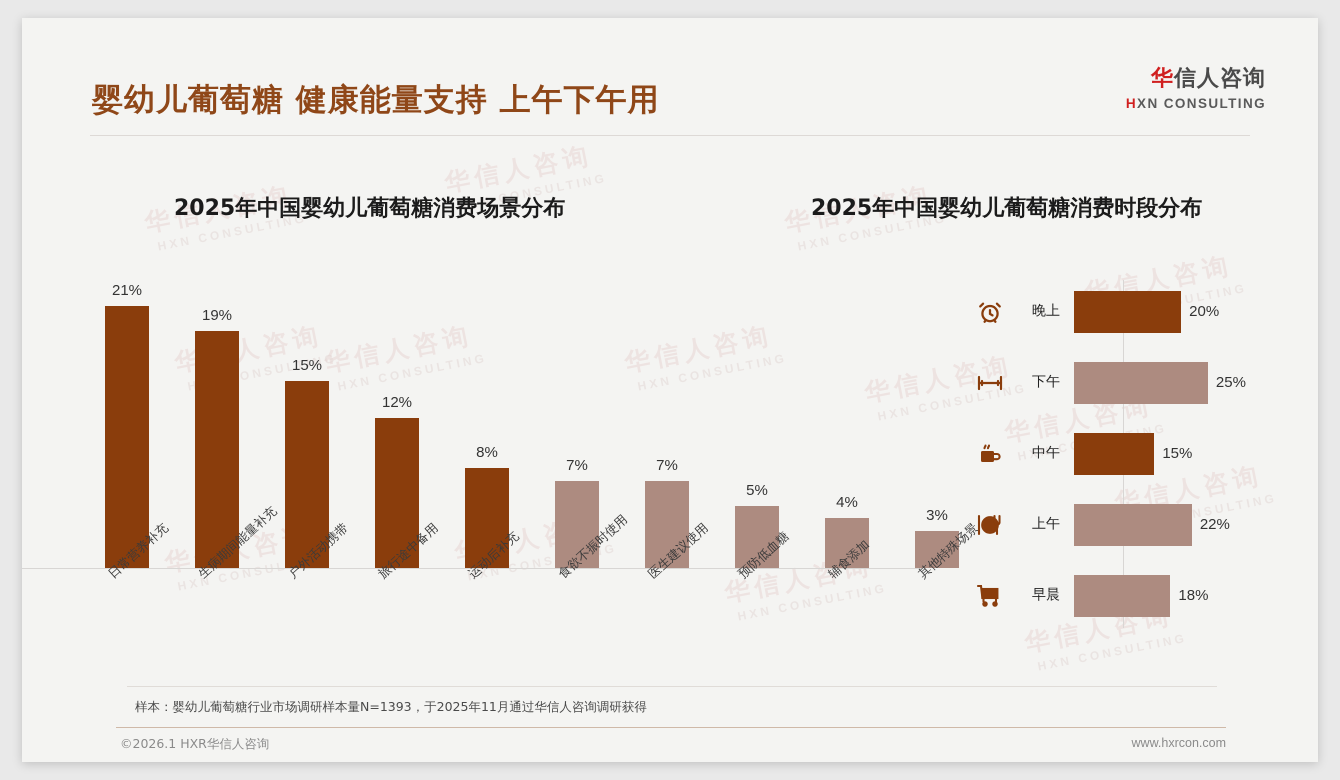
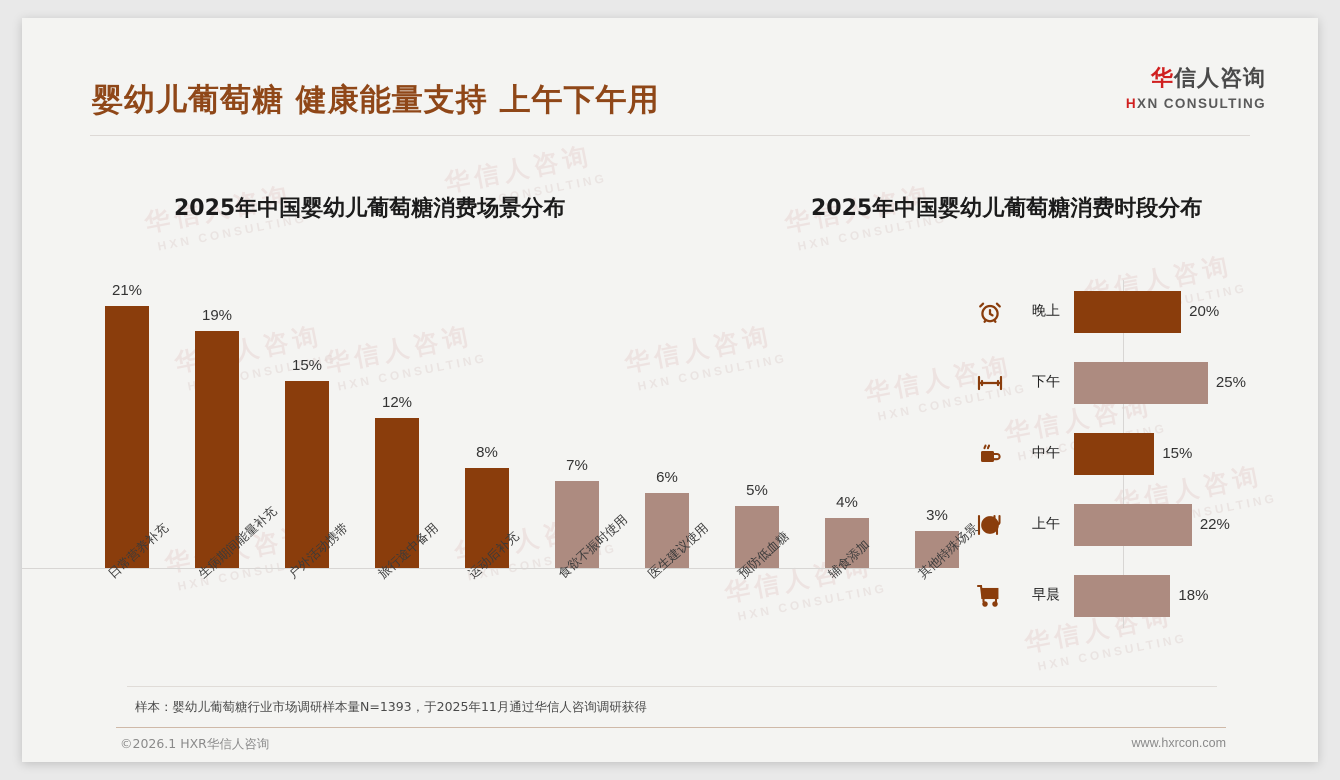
2025年中国婴幼儿葡萄糖消费场景分布/医生建议使用: 7% -> 6%
